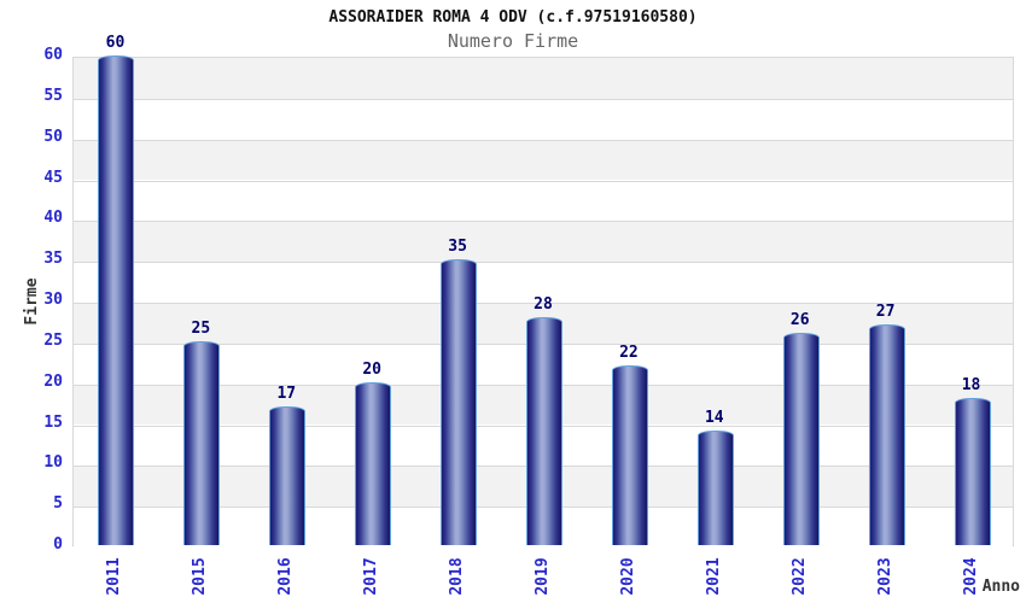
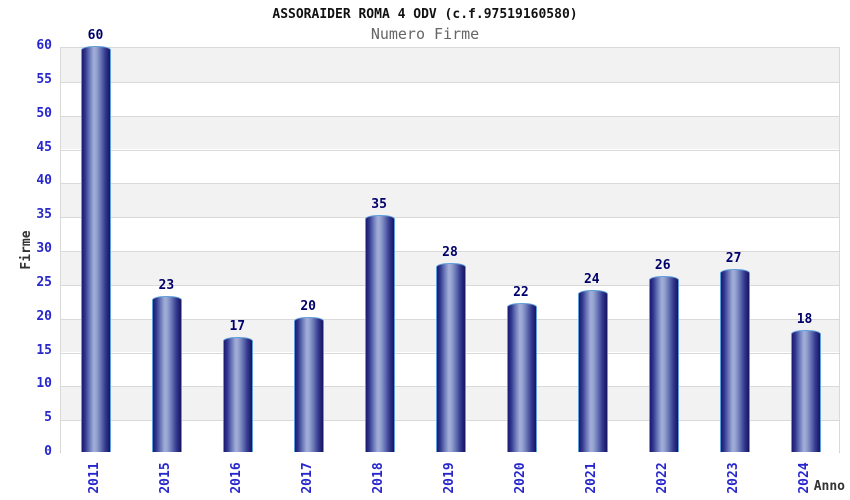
2015: 25 -> 23
2021: 14 -> 24
